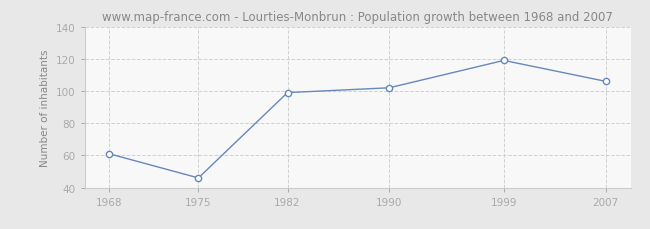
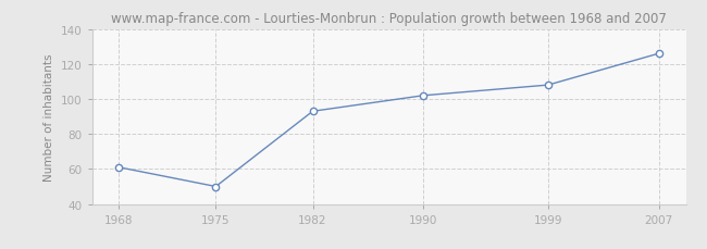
1975: 46 -> 50
1982: 99 -> 93
1999: 119 -> 108
2007: 106 -> 126
